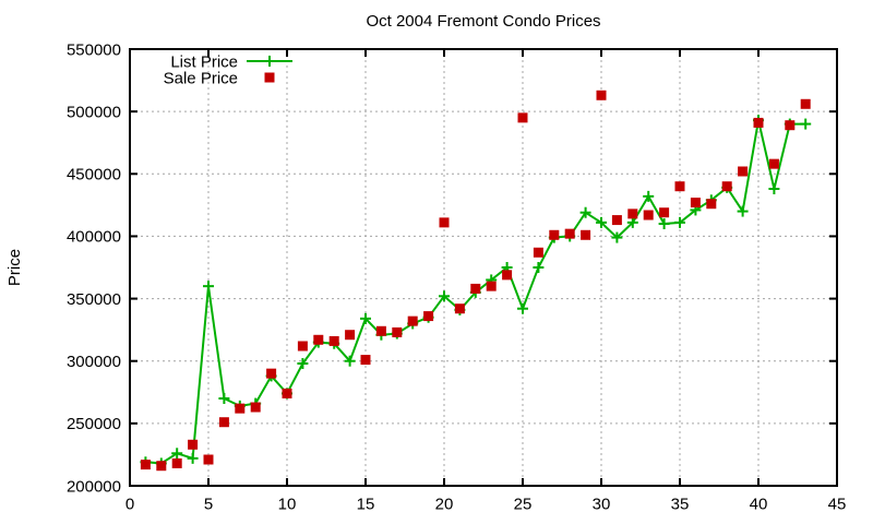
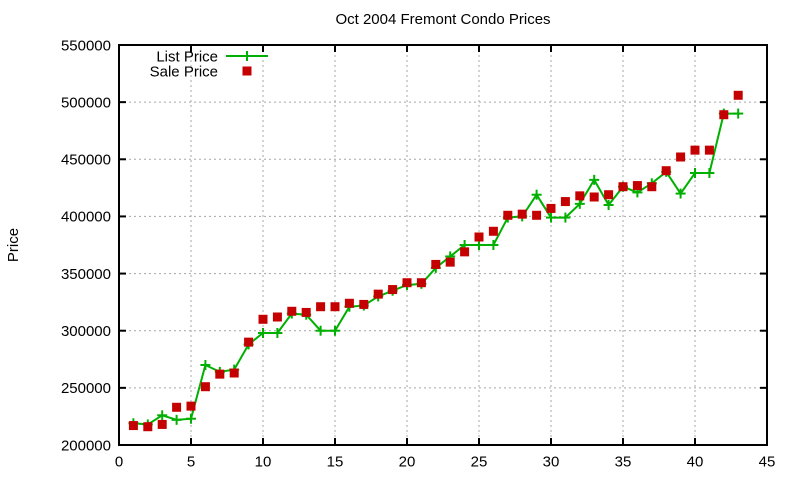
List Price/5: 360000 -> 223000
Sale Price/5: 221000 -> 234000
List Price/10: 274000 -> 298000
Sale Price/10: 274000 -> 310000
List Price/15: 334000 -> 300000
Sale Price/15: 301000 -> 321000
List Price/20: 352000 -> 340000
Sale Price/20: 411000 -> 342000
List Price/25: 342000 -> 375000
Sale Price/25: 495000 -> 382000
List Price/30: 411000 -> 399000
Sale Price/30: 513000 -> 407000
List Price/35: 411000 -> 426000
Sale Price/35: 440000 -> 426000
List Price/40: 493000 -> 438000
Sale Price/40: 491000 -> 458000
